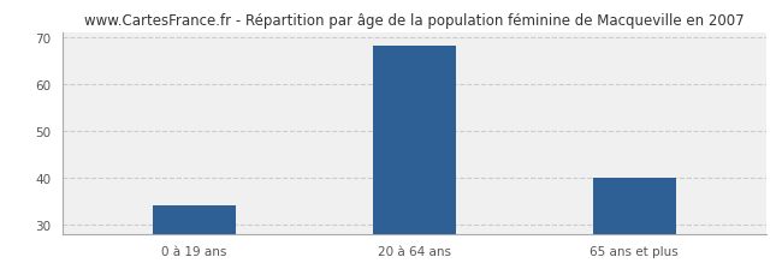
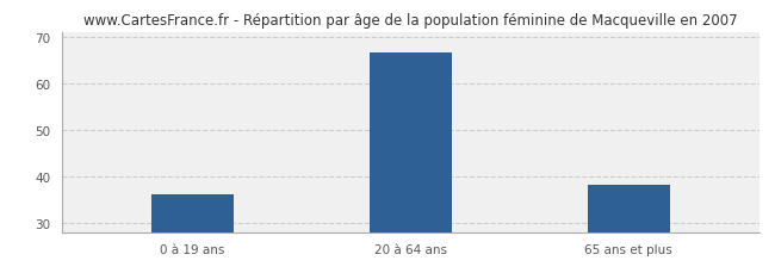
0 à 19 ans: 34.0 -> 36.0
20 à 64 ans: 68.0 -> 66.5
65 ans et plus: 40.0 -> 38.0
